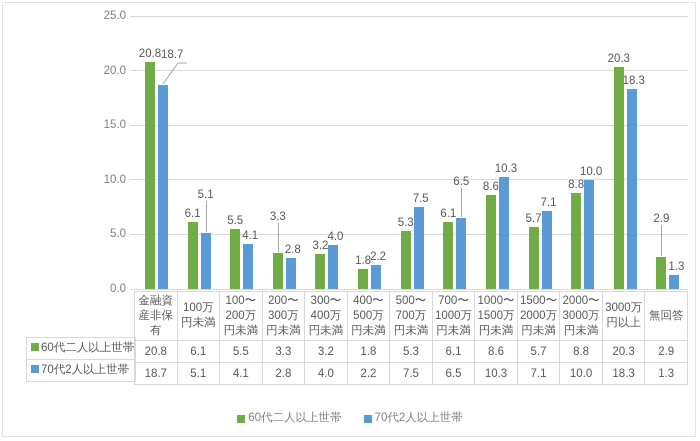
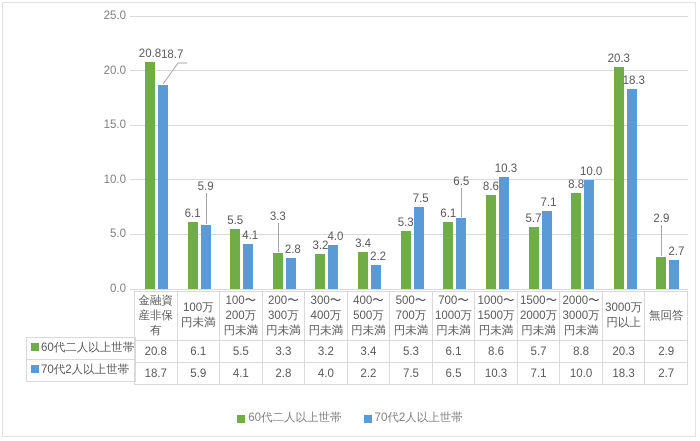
70代2人以上世帯/100万円未満: 5.1 -> 5.9
60代二人以上世帯/400〜500万円未満: 1.8 -> 3.4
70代2人以上世帯/無回答: 1.3 -> 2.7
